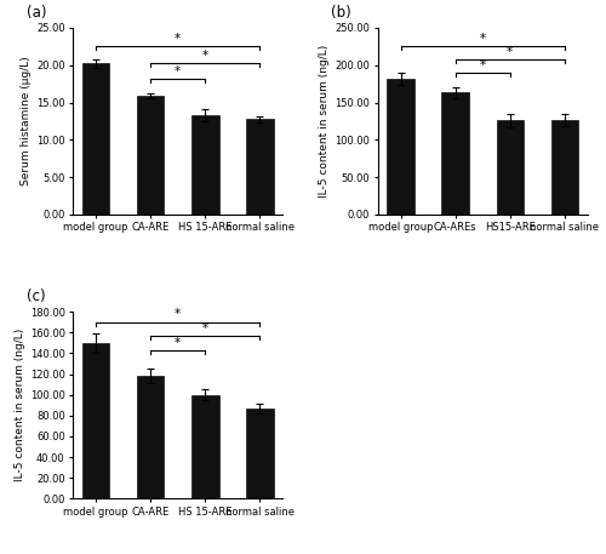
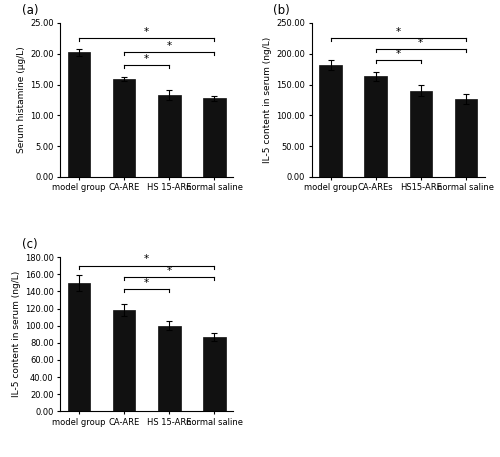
HS15-ARE: 126 -> 140
